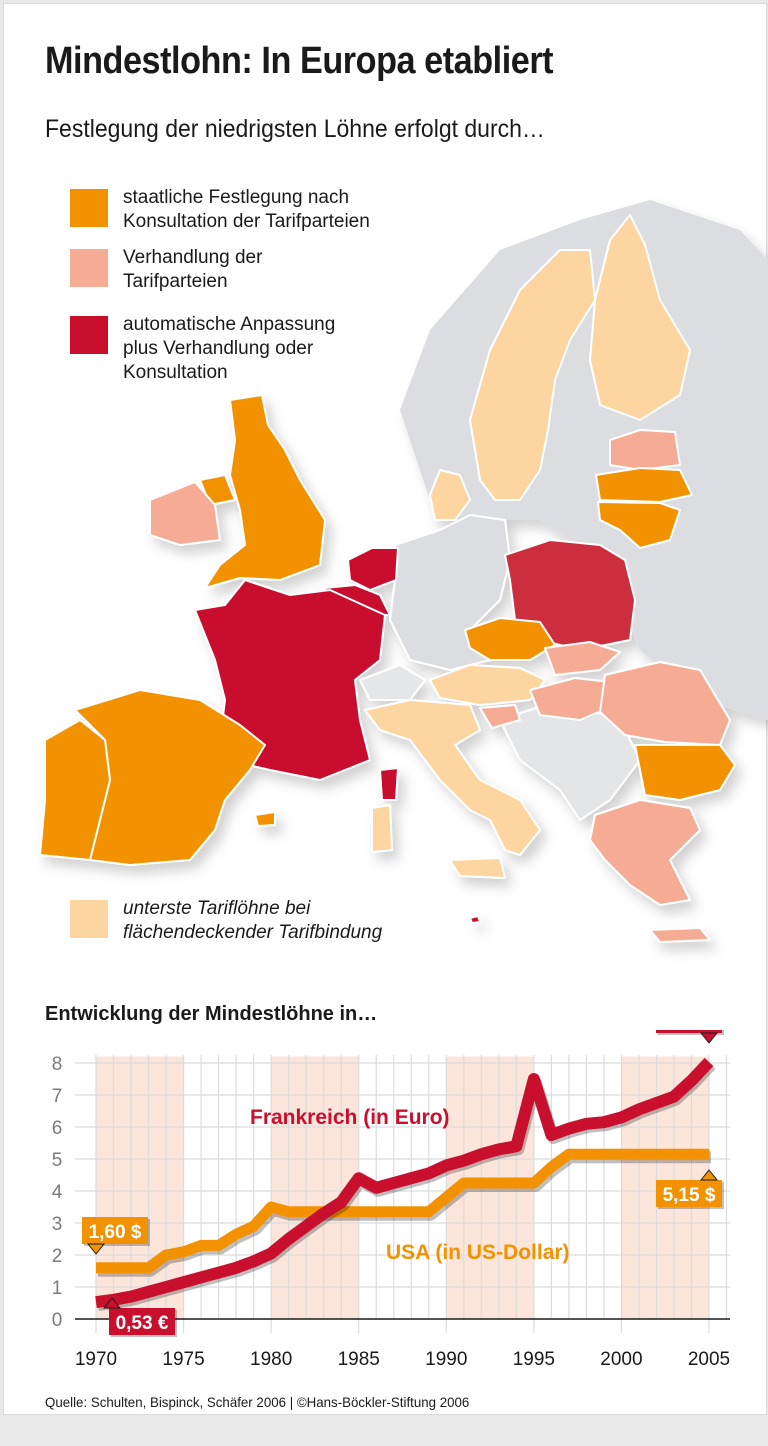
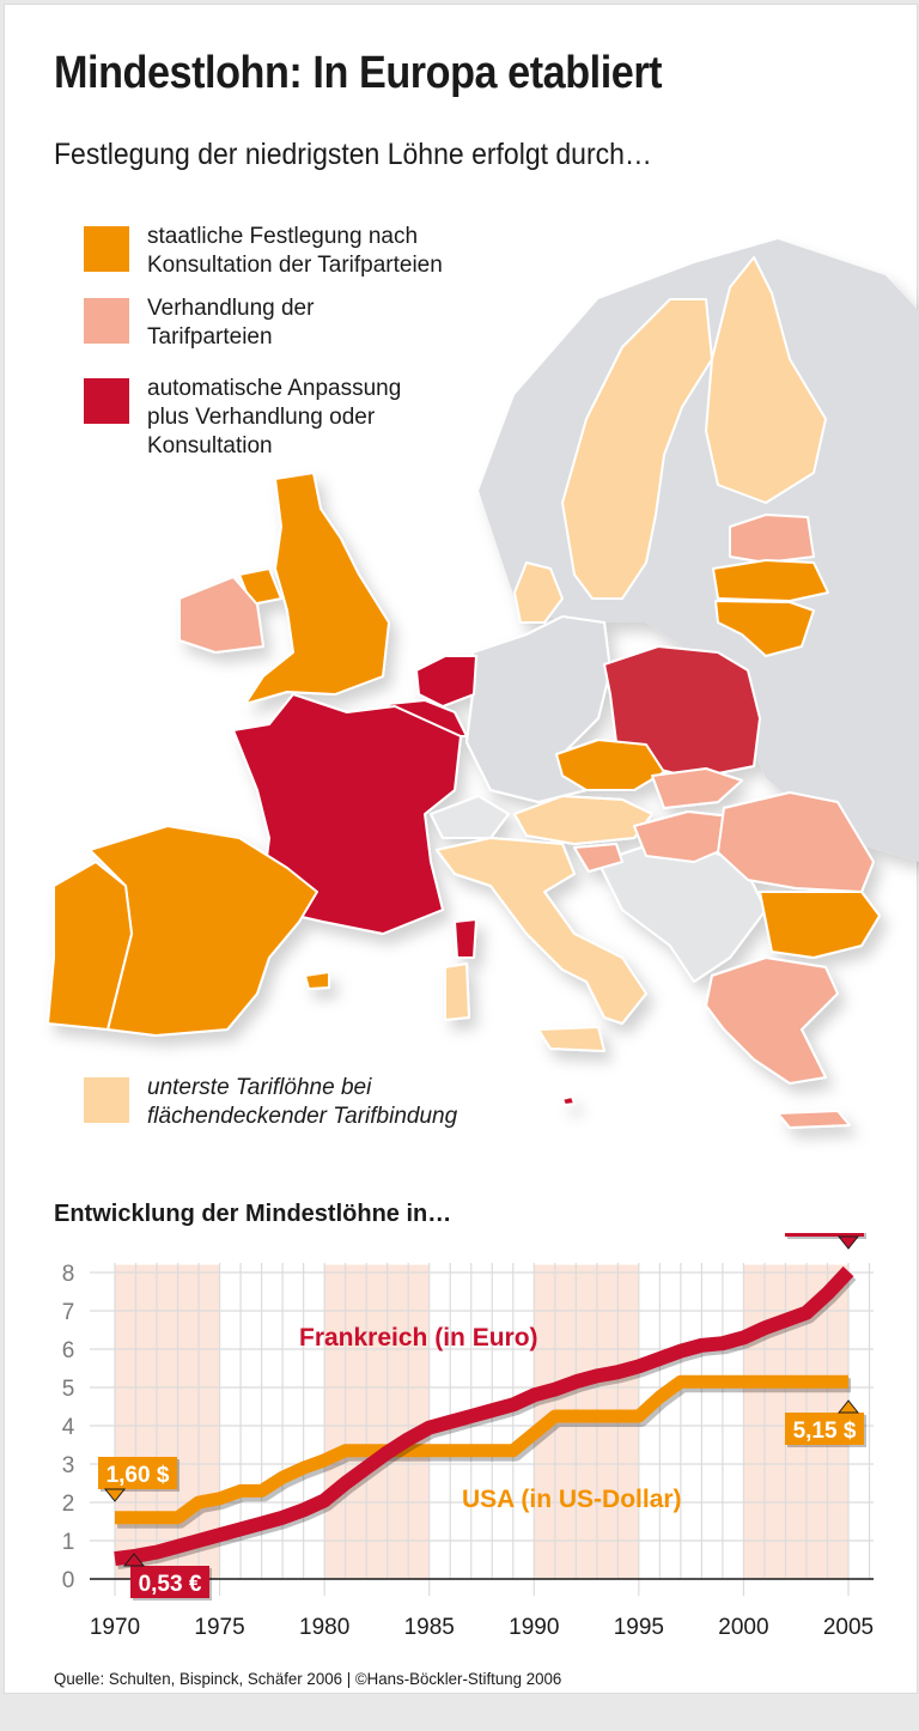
USA (in US-Dollar)/1980: 3.5 -> 3.1
Frankreich (in Euro)/1985: 4.4 -> 4.0
Frankreich (in Euro)/1995: 7.5 -> 5.5
